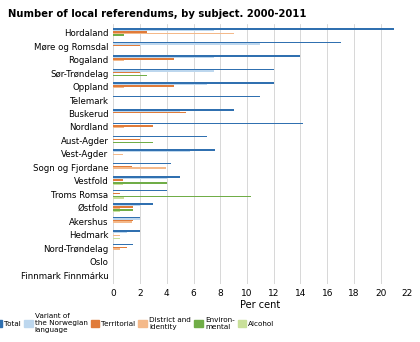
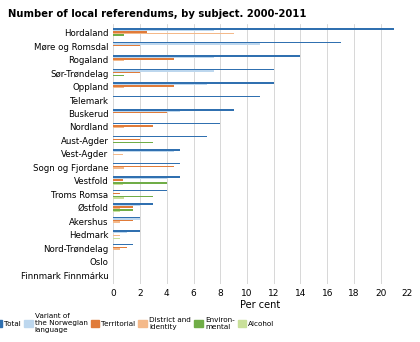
Environ- mental/Sør-Trøndelag: 2.5 -> 0.8
Territorial/Buskerud: 5.4 -> 4.0
Total/Nordland: 14.2 -> 8.0
Total/Vest-Agder: 7.6 -> 5.0
Variant of the Norwegian language/Vest-Agder: 5.7 -> 4.5
Total/Sogn og Fjordane: 4.3 -> 5.0
Territorial/Sogn og Fjordane: 1.4 -> 4.5
District and identity/Sogn og Fjordane: 3.9 -> 0.8
Environ- mental/Troms Romsa: 10.3 -> 3.0
District and identity/Akershus: 1.4 -> 0.5
